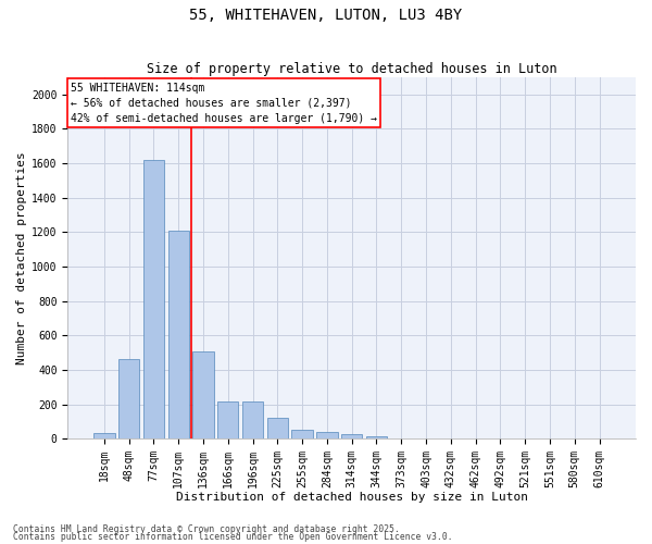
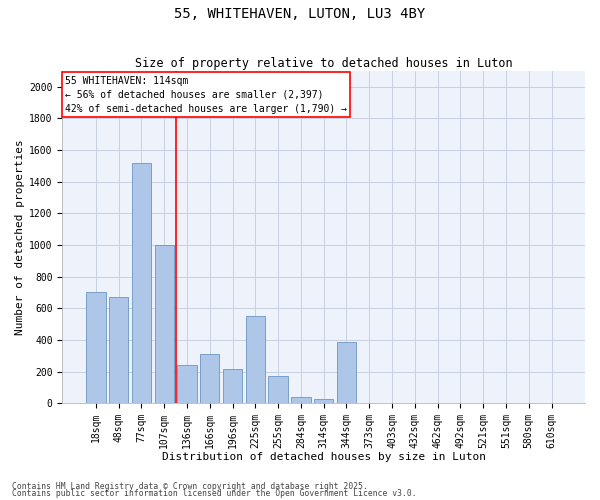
18sqm: 40 -> 700
48sqm: 460 -> 670
77sqm: 1620 -> 1520
107sqm: 1210 -> 1000
136sqm: 500 -> 240
166sqm: 220 -> 310
225sqm: 120 -> 550
255sqm: 50 -> 170
344sqm: 20 -> 390
